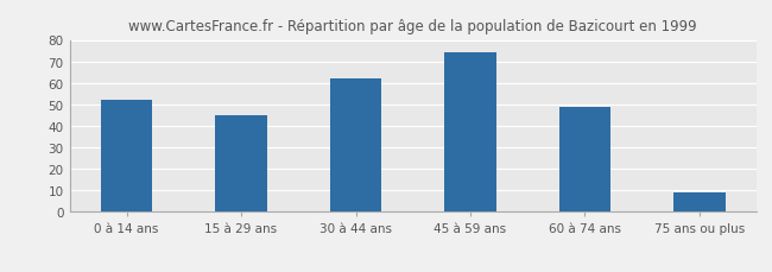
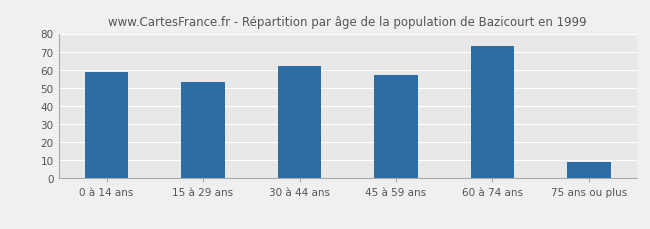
0 à 14 ans: 52 -> 59
15 à 29 ans: 45 -> 53
45 à 59 ans: 74 -> 57
60 à 74 ans: 49 -> 73
